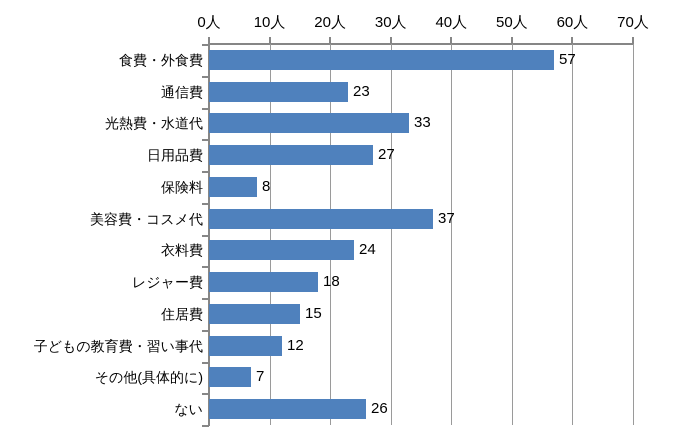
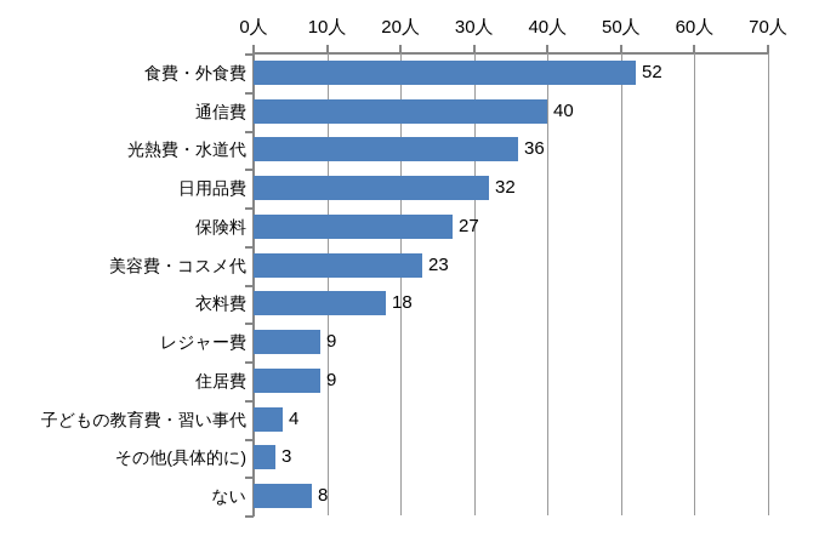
食費・外食費: 57 -> 52
通信費: 23 -> 40
光熱費・水道代: 33 -> 36
日用品費: 27 -> 32
保険料: 8 -> 27
美容費・コスメ代: 37 -> 23
衣料費: 24 -> 18
レジャー費: 18 -> 9
住居費: 15 -> 9
子どもの教育費・習い事代: 12 -> 4
その他(具体的に): 7 -> 3
ない: 26 -> 8
